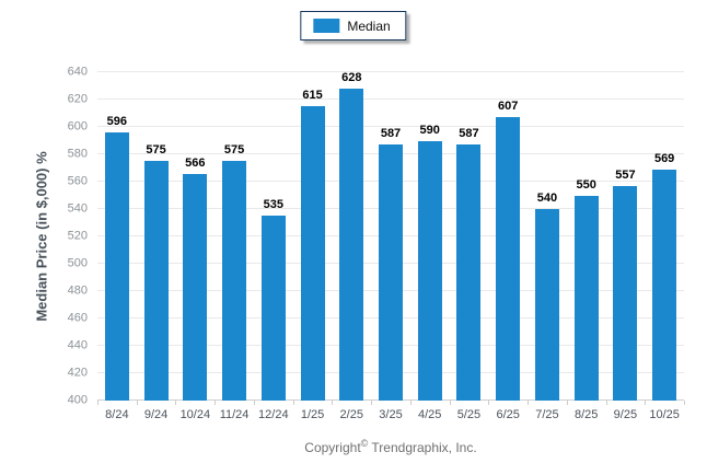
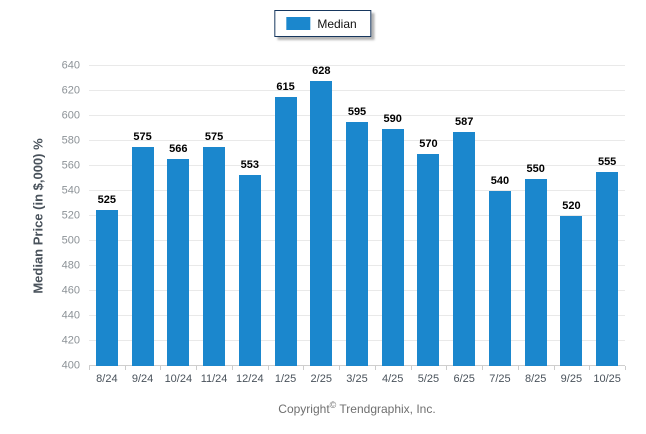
8/24: 596 -> 525
12/24: 535 -> 553
3/25: 587 -> 595
5/25: 587 -> 570
6/25: 607 -> 587
9/25: 557 -> 520
10/25: 569 -> 555
